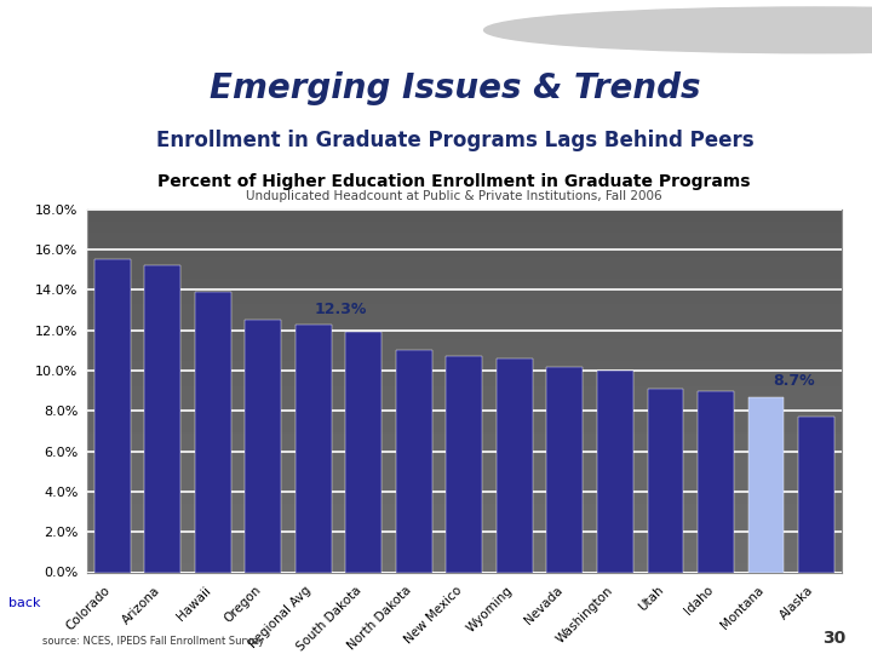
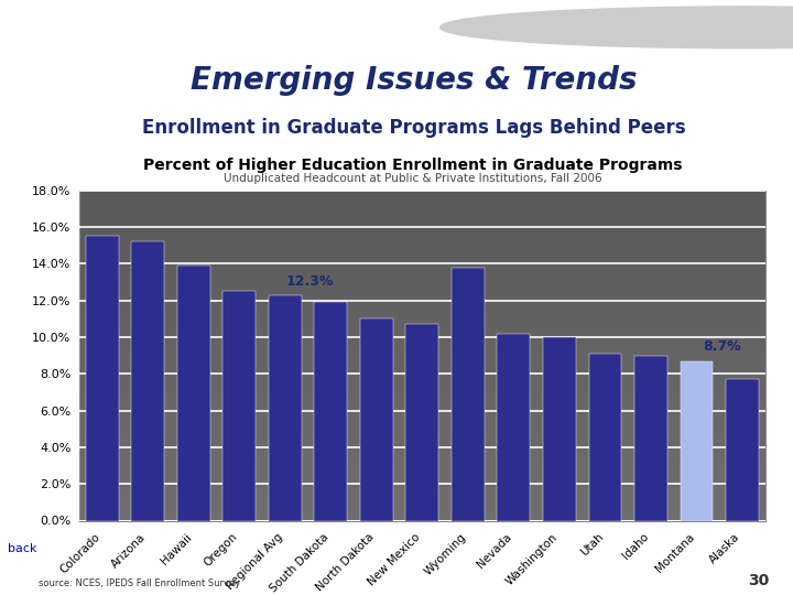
Wyoming: 10.6% -> 13.8%
